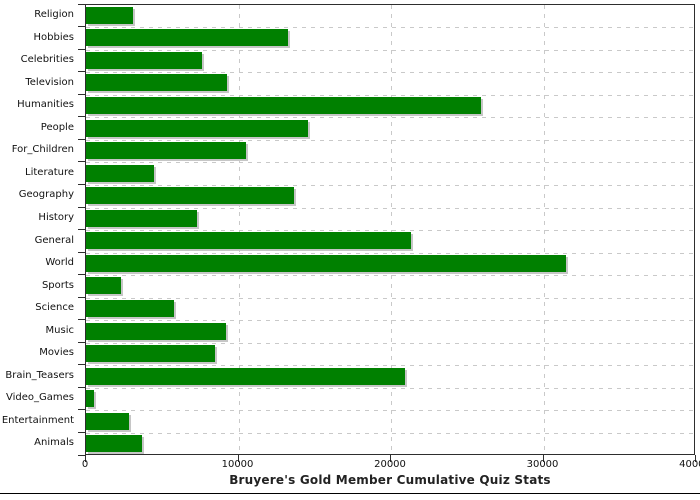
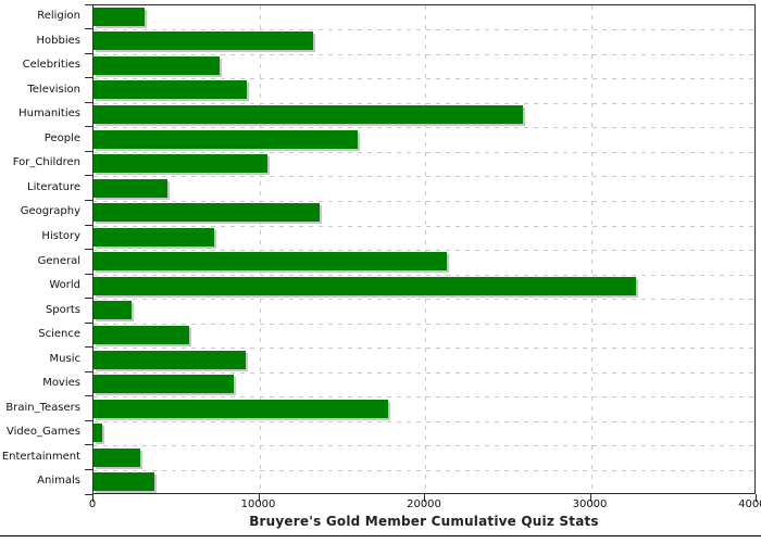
People: 14600 -> 16000
World: 31600 -> 32800
Brain_Teasers: 21000 -> 17800
